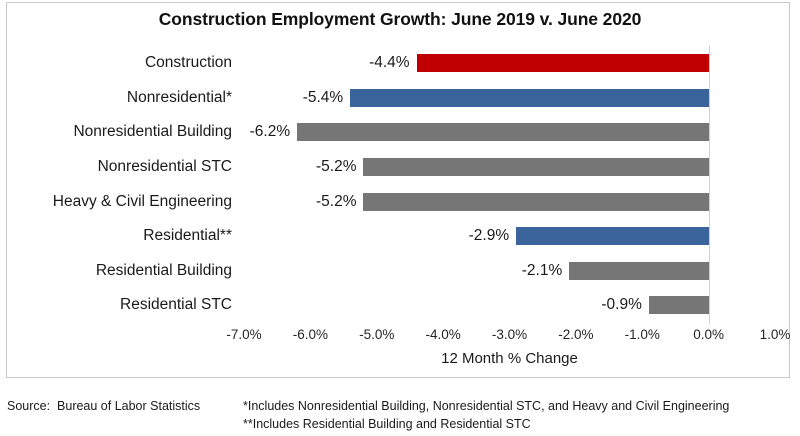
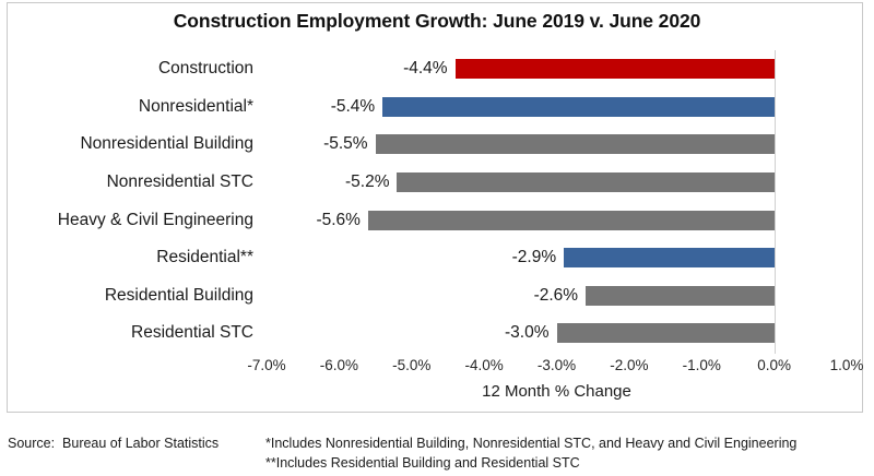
Nonresidential Building: -6.2% -> -5.5%
Heavy & Civil Engineering: -5.2% -> -5.6%
Residential Building: -2.1% -> -2.6%
Residential STC: -0.9% -> -3.0%
